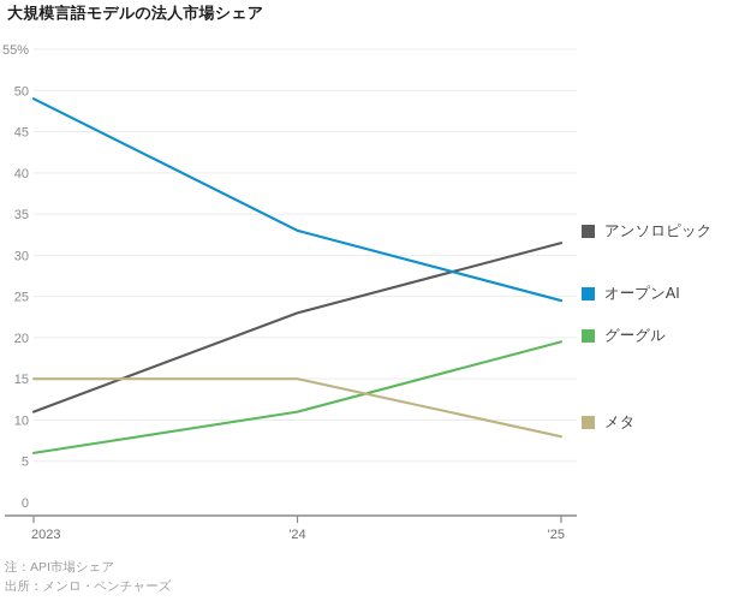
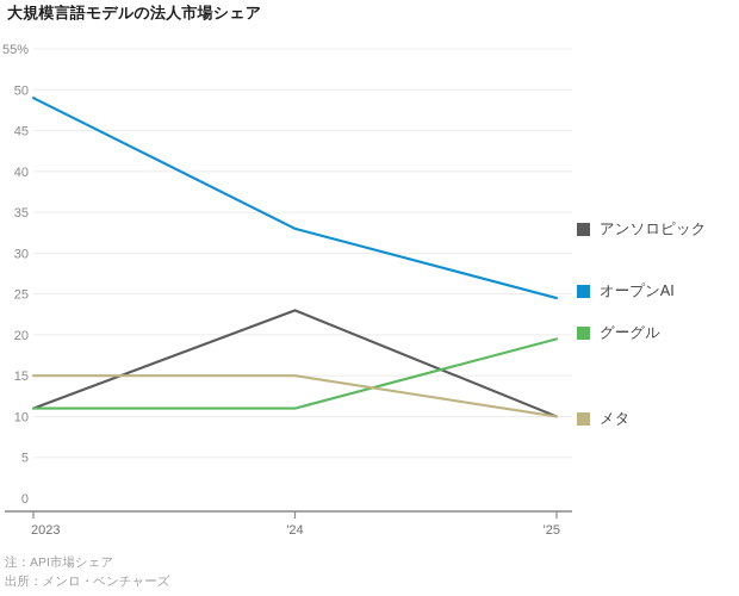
グーグル/2023: 6% -> 11%
アンソロピック/'25: 32% -> 10%
メタ/'25: 8% -> 10%
